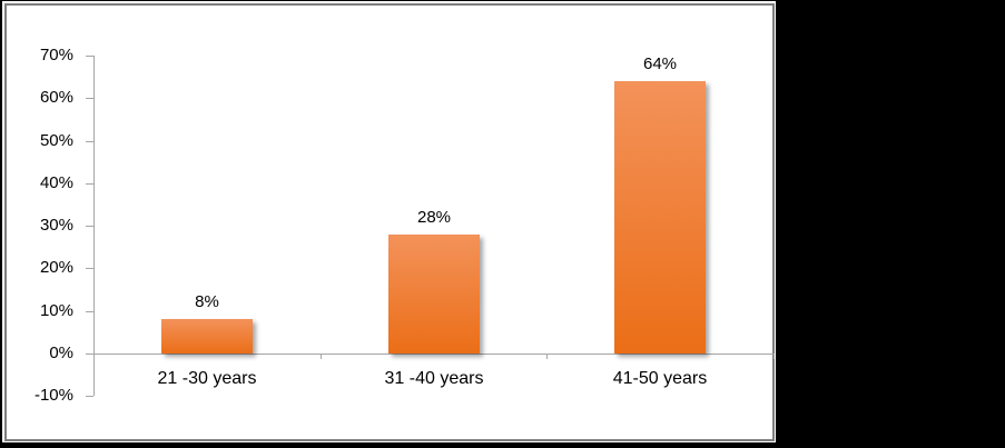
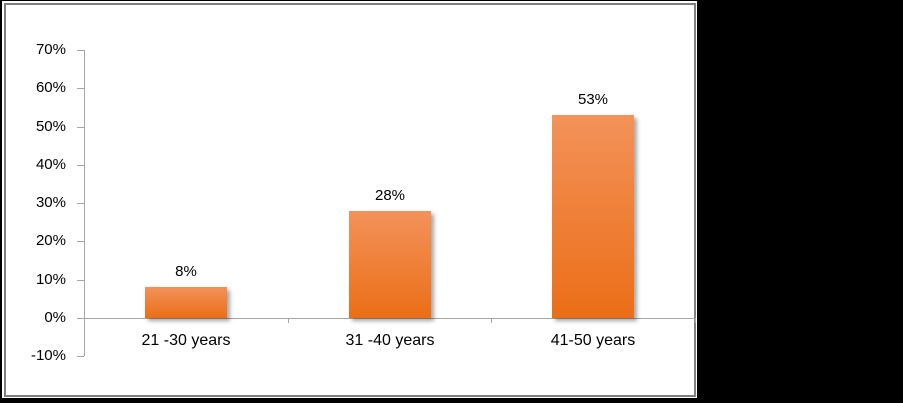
41-50 years: 64% -> 53%
